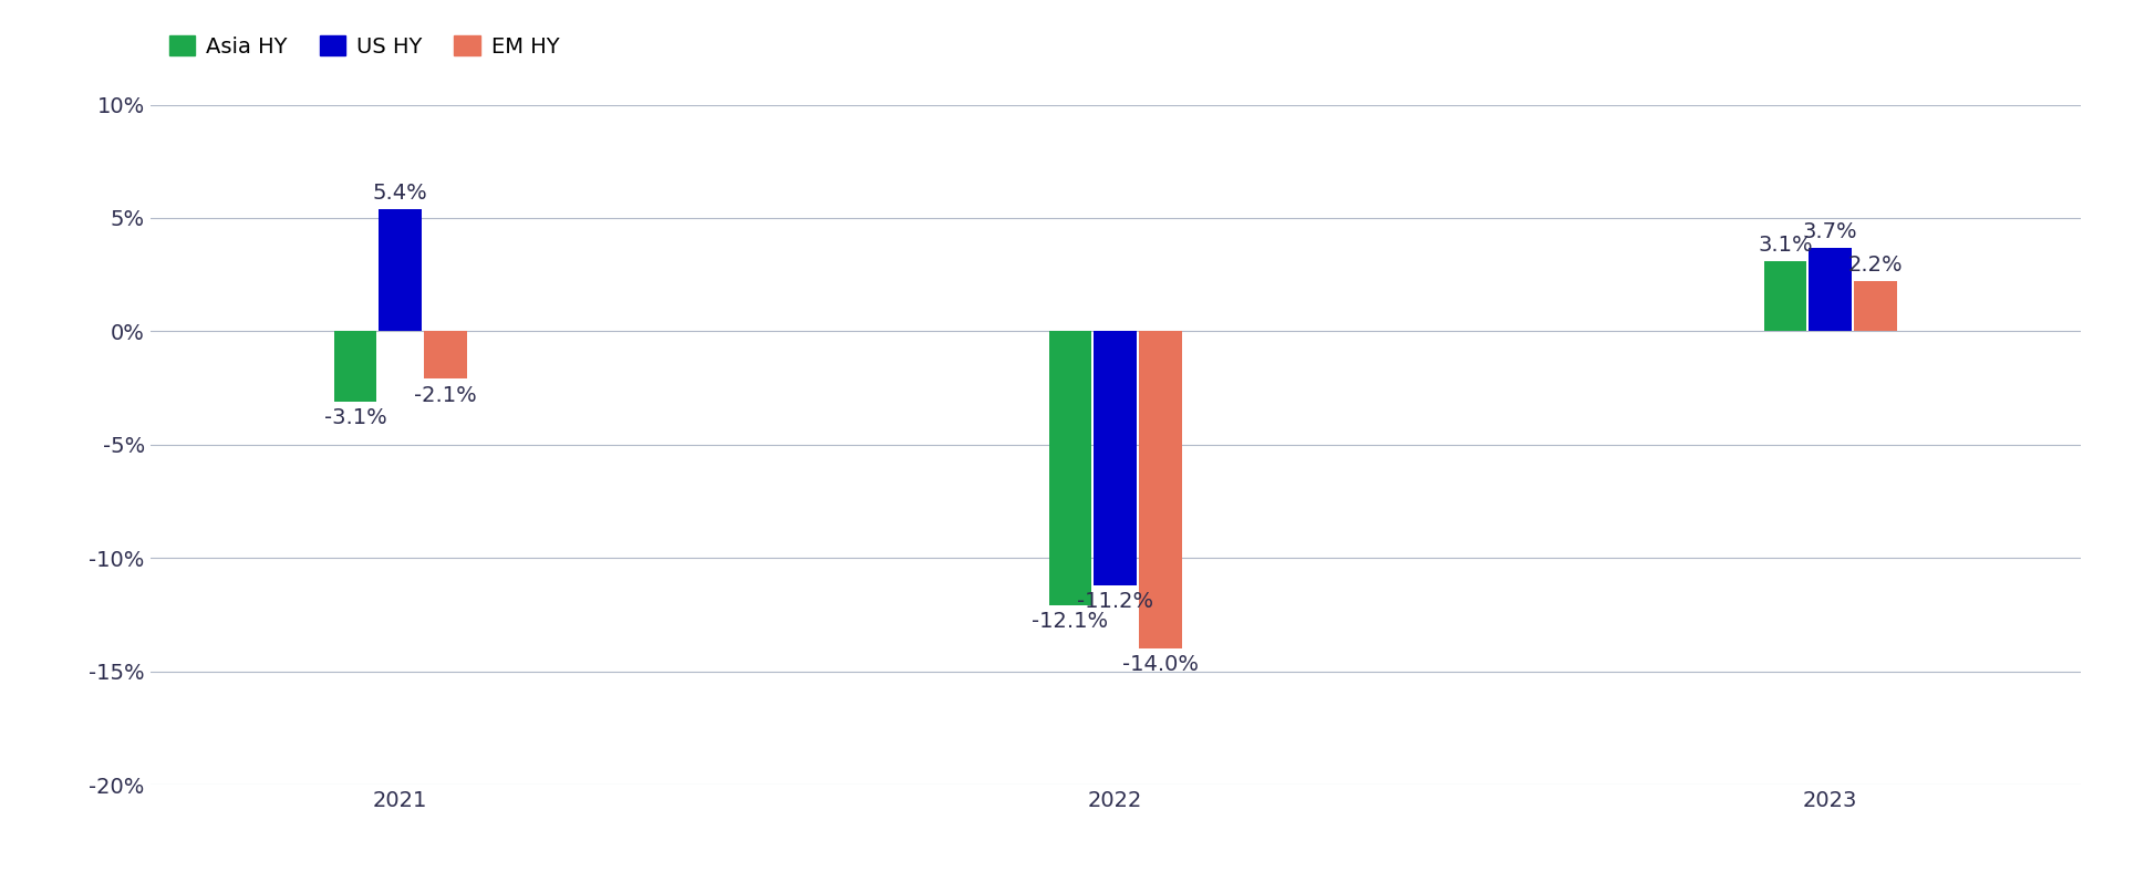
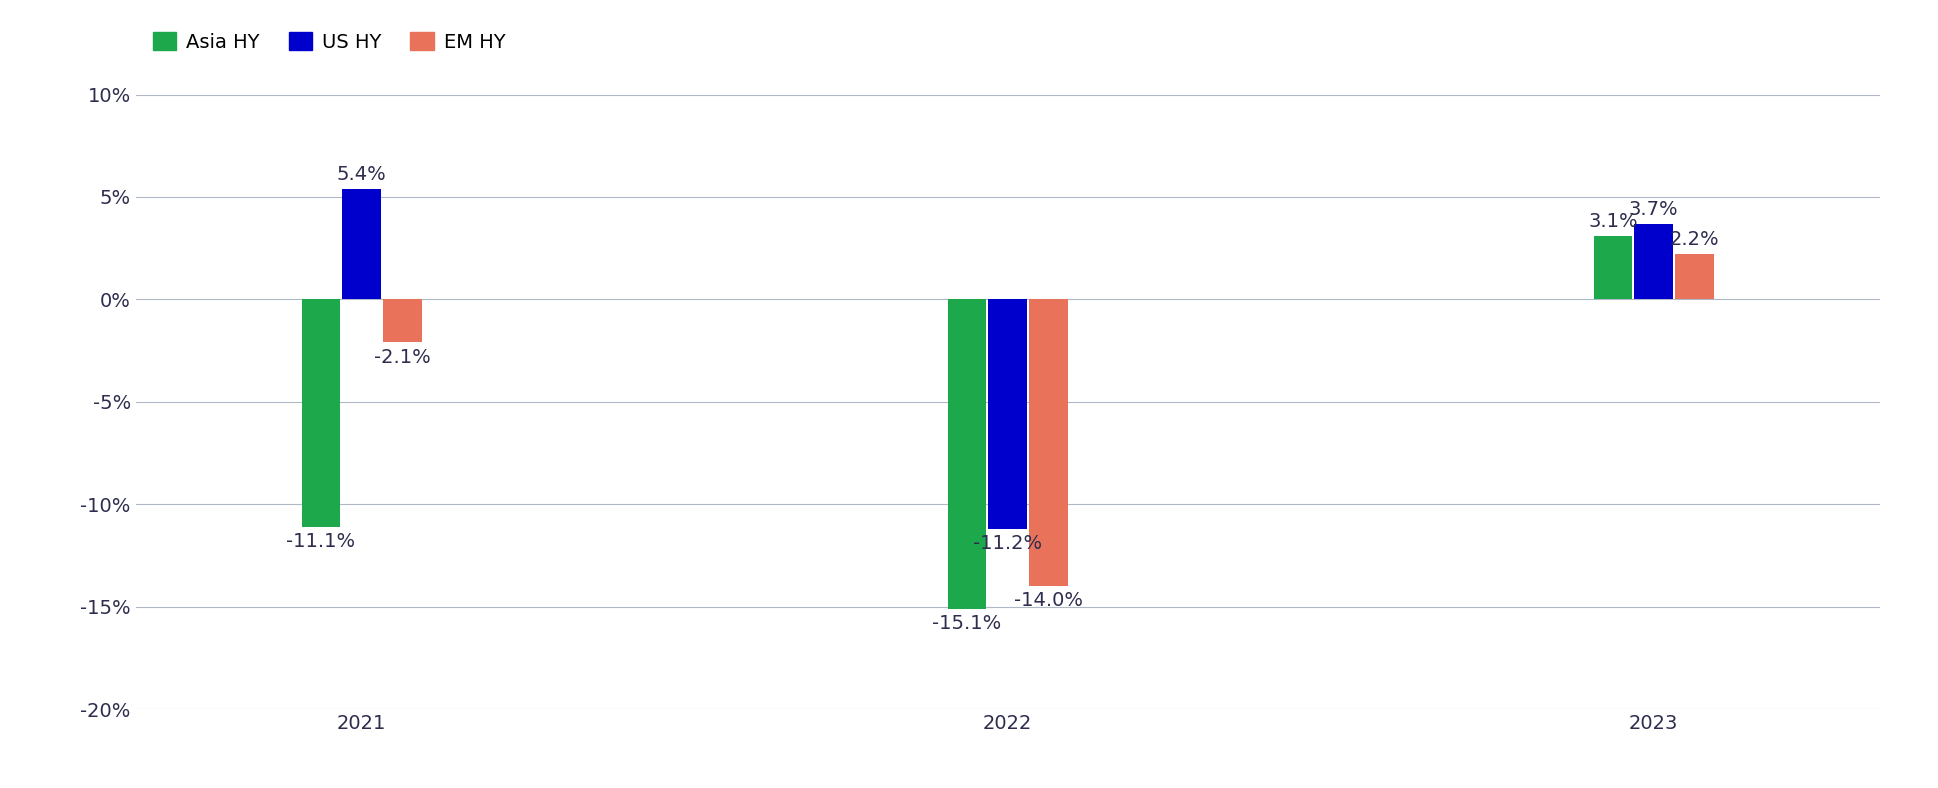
Asia HY/2021: -3.1% -> -11.1%
Asia HY/2022: -12.1% -> -15.1%
